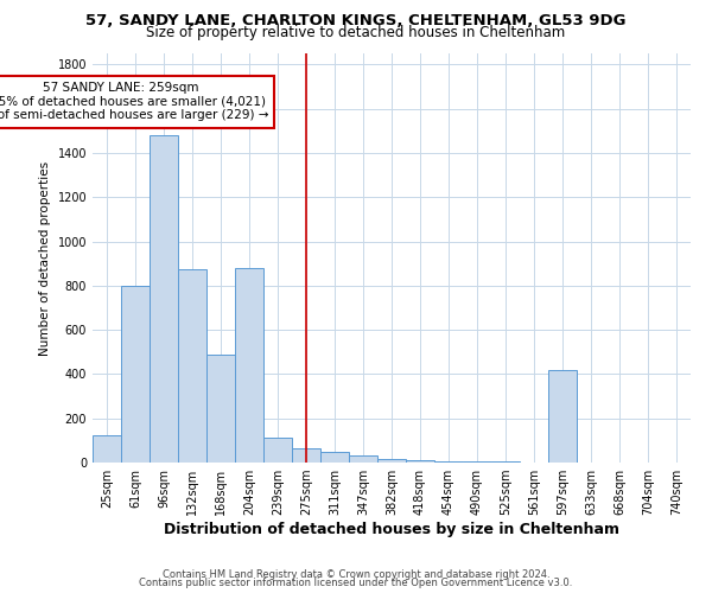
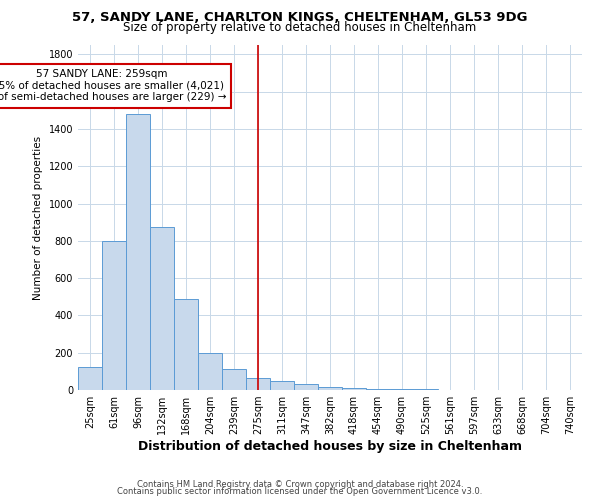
204sqm: 880 -> 200
597sqm: 420 -> 0
